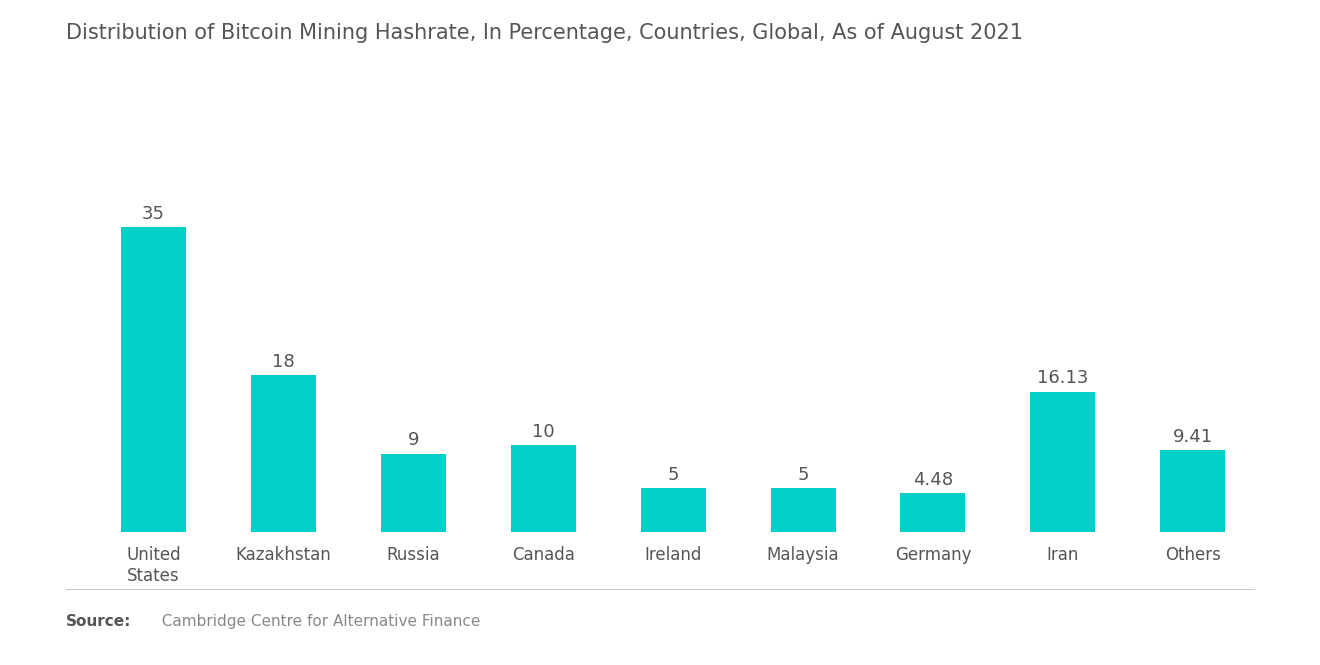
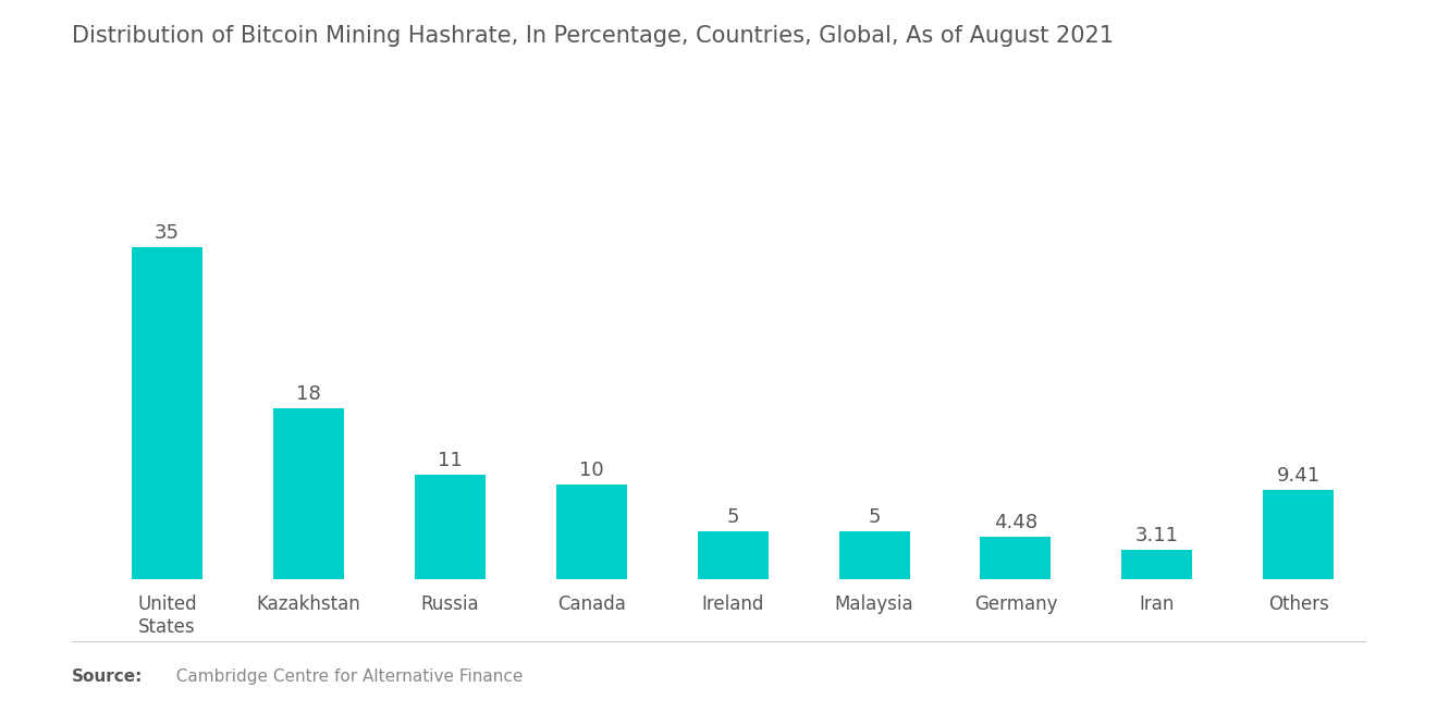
Russia: 9 -> 11
Iran: 16.13 -> 3.11
